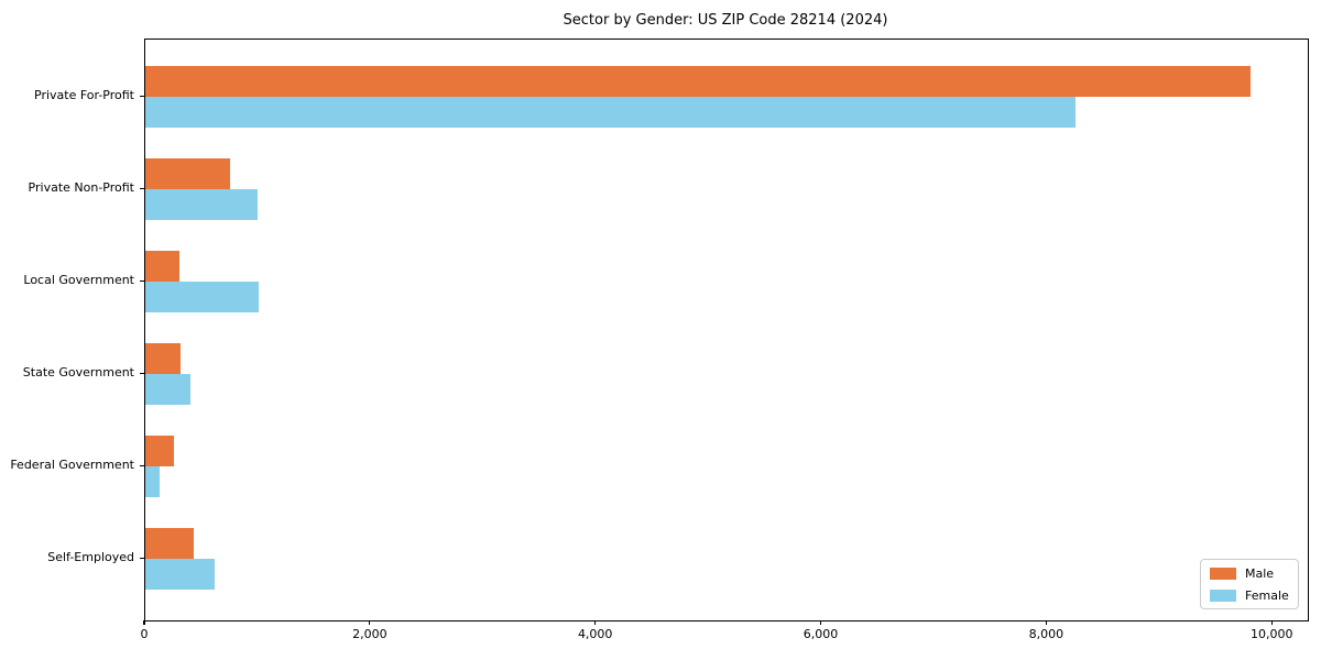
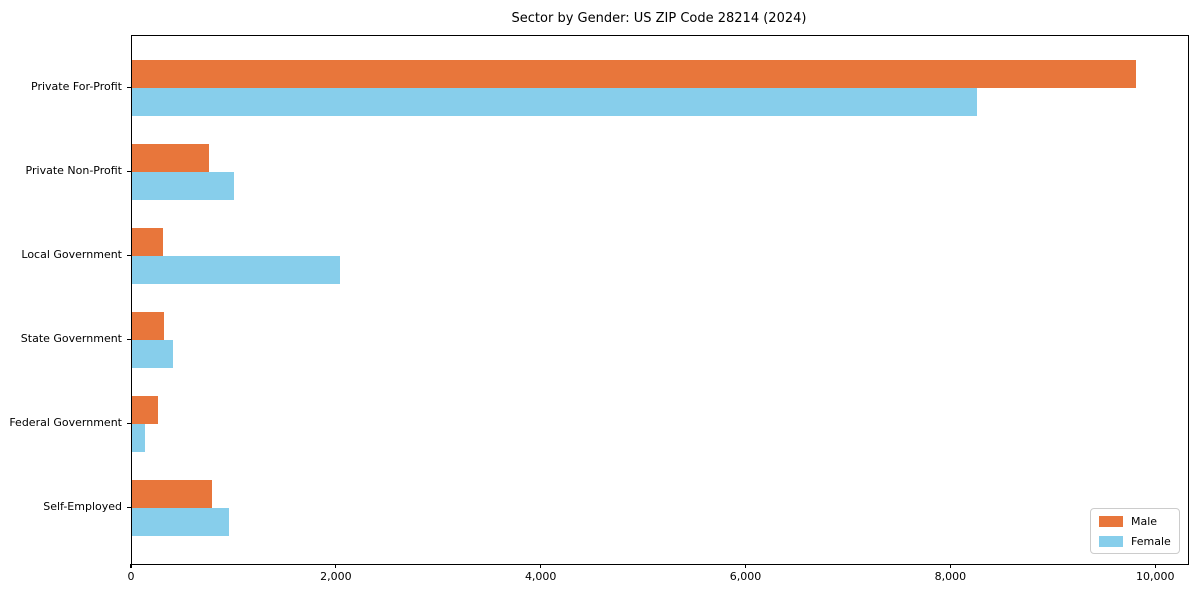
Female/Local Government: 1010 -> 2030
Male/Self-Employed: 430 -> 780
Female/Self-Employed: 620 -> 950
